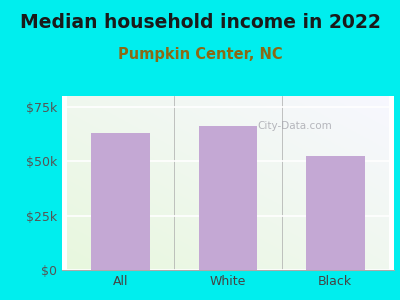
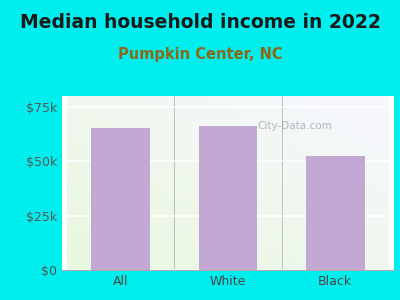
All: $63.0k -> $65.5k
